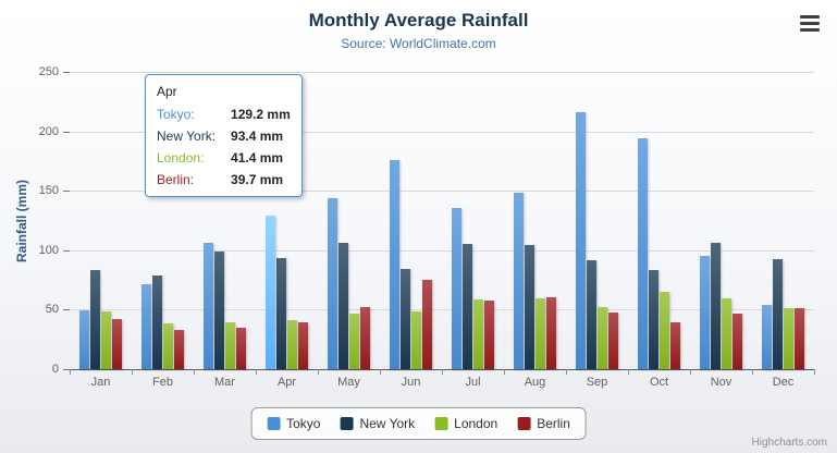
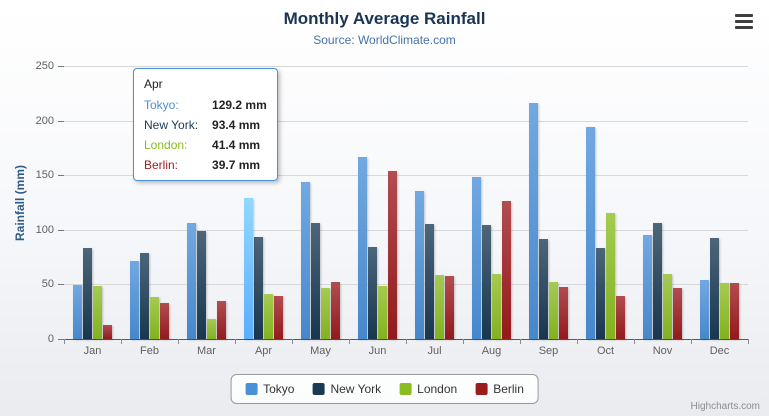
Berlin/Jan: 42 -> 13
London/Mar: 39 -> 18
Tokyo/Jun: 176 -> 167
Berlin/Jun: 76 -> 154
Berlin/Aug: 60 -> 126
London/Oct: 65 -> 115
